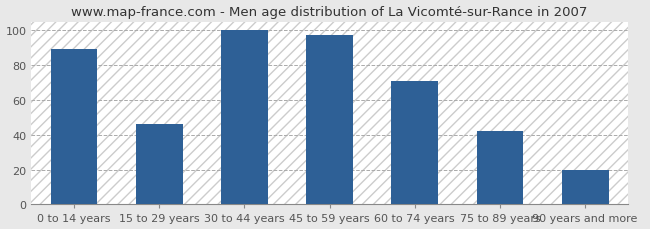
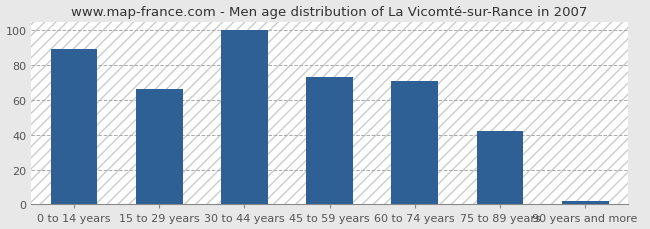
15 to 29 years: 46 -> 66
45 to 59 years: 97 -> 73
90 years and more: 20 -> 2
